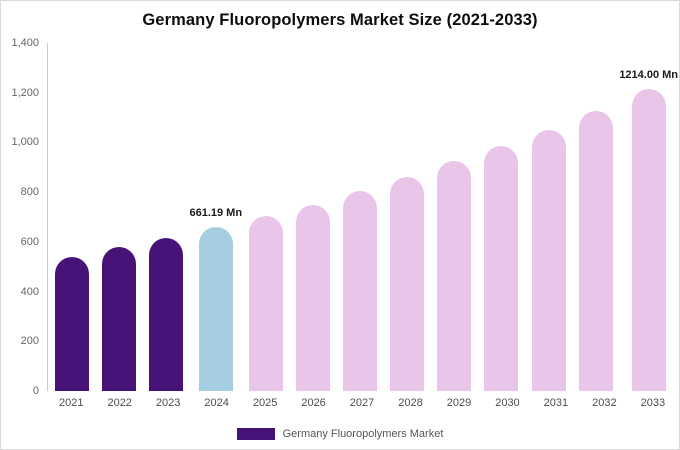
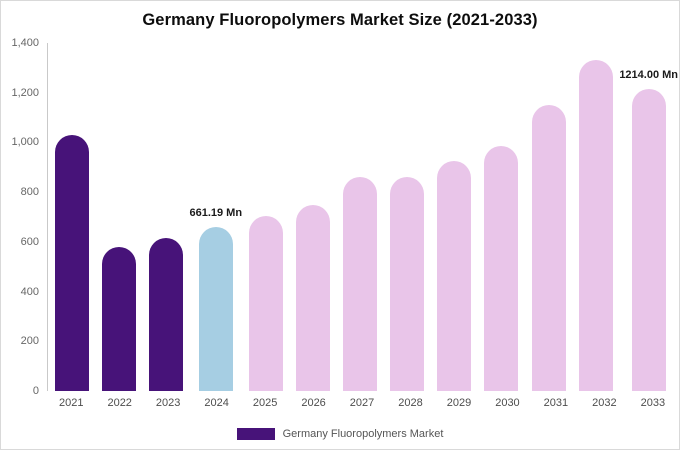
2021: 540 -> 1030
2027: 800 -> 860
2031: 1050 -> 1150
2032: 1130 -> 1330
